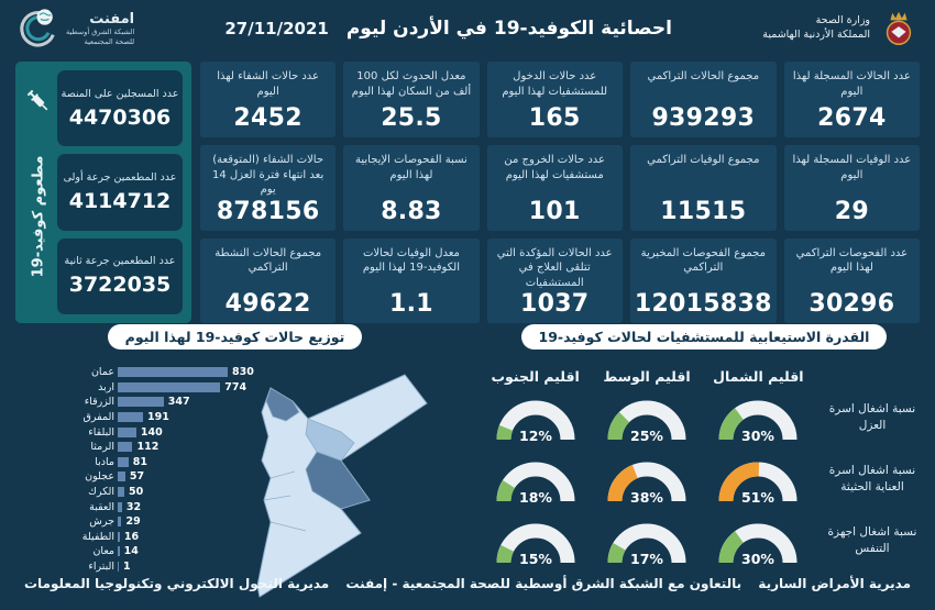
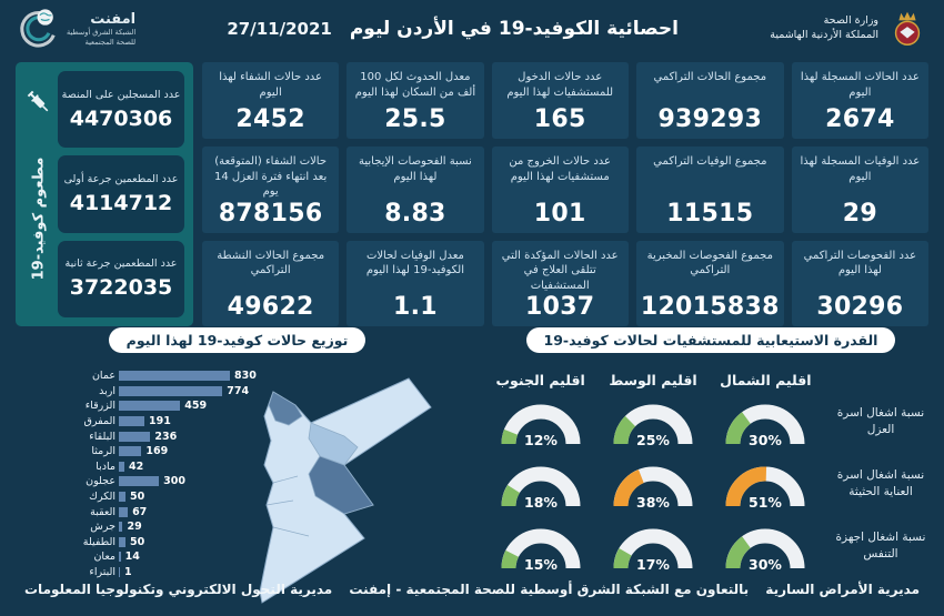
توزيع حالات كوفيد-19 لهذا اليوم/الزرقاء: 347 -> 459
توزيع حالات كوفيد-19 لهذا اليوم/البلقاء: 140 -> 236
توزيع حالات كوفيد-19 لهذا اليوم/الرمثا: 112 -> 169
توزيع حالات كوفيد-19 لهذا اليوم/مادبا: 81 -> 42
توزيع حالات كوفيد-19 لهذا اليوم/عجلون: 57 -> 300
توزيع حالات كوفيد-19 لهذا اليوم/العقبة: 32 -> 67
توزيع حالات كوفيد-19 لهذا اليوم/الطفيلة: 16 -> 50
